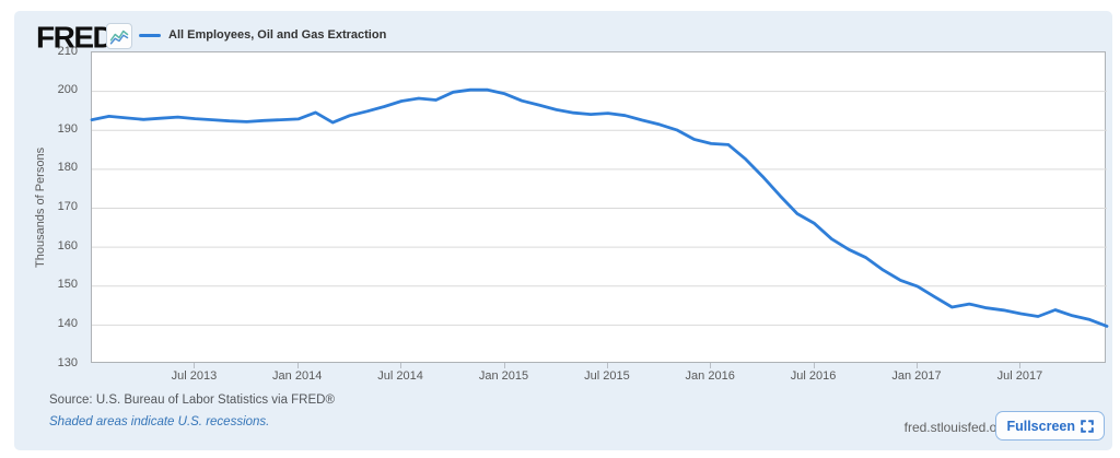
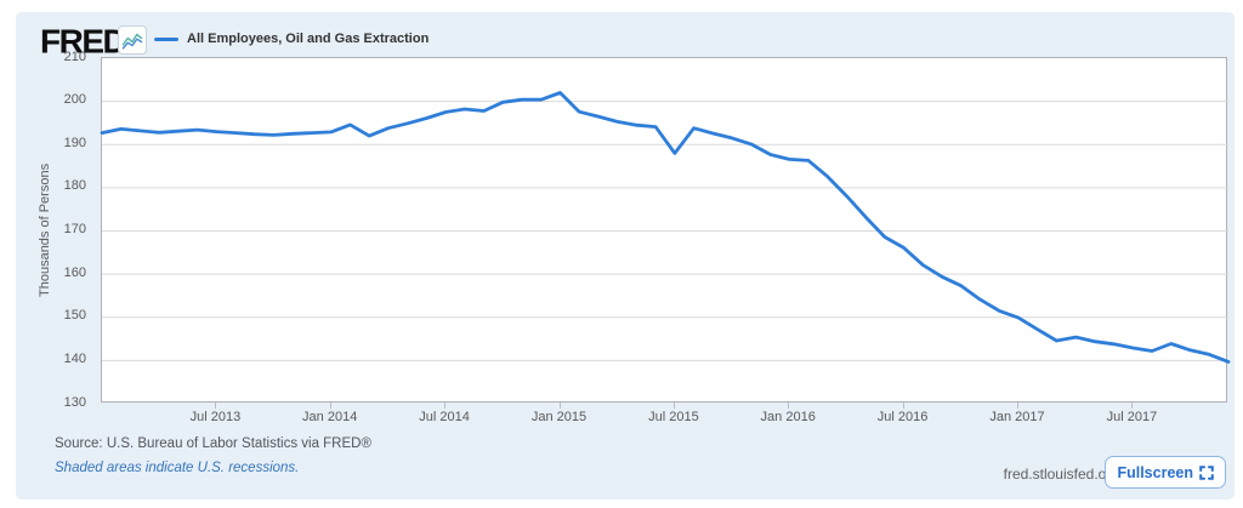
Jan 2015: 199 -> 202
Jul 2015: 194 -> 188
